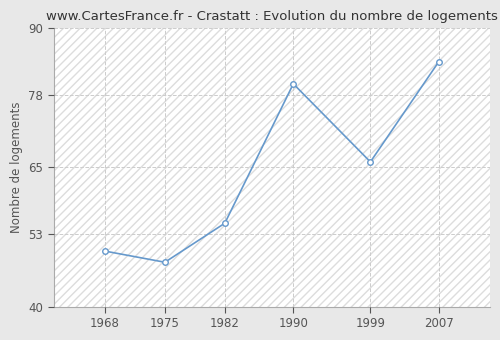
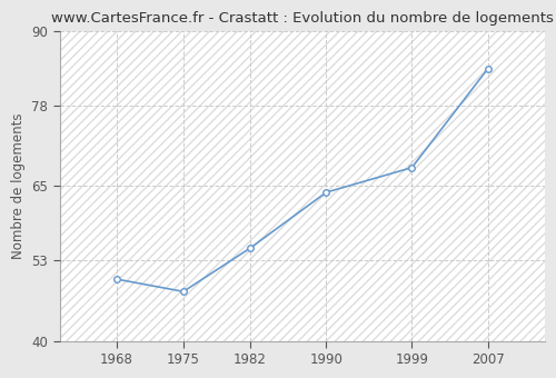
1990: 80 -> 64
1999: 66 -> 68
